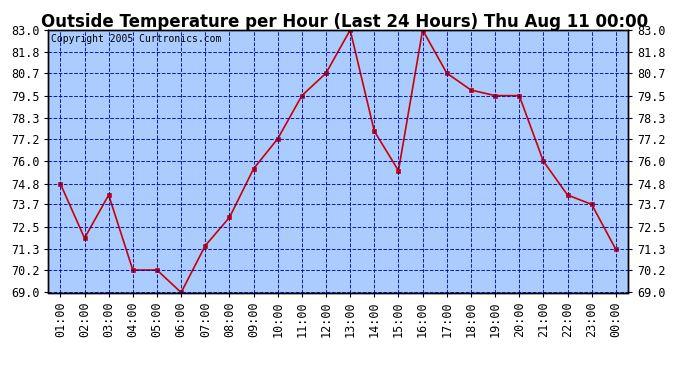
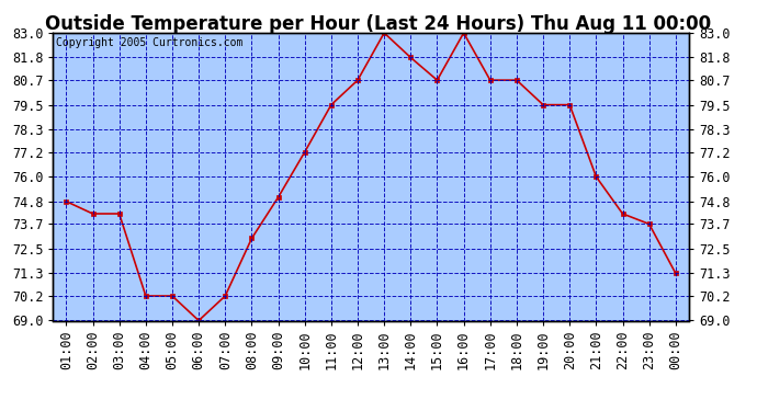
02:00: 71.9 -> 74.2
07:00: 71.5 -> 70.2
09:00: 75.6 -> 75.0
14:00: 77.6 -> 81.8
15:00: 75.5 -> 80.7
18:00: 79.8 -> 80.7
